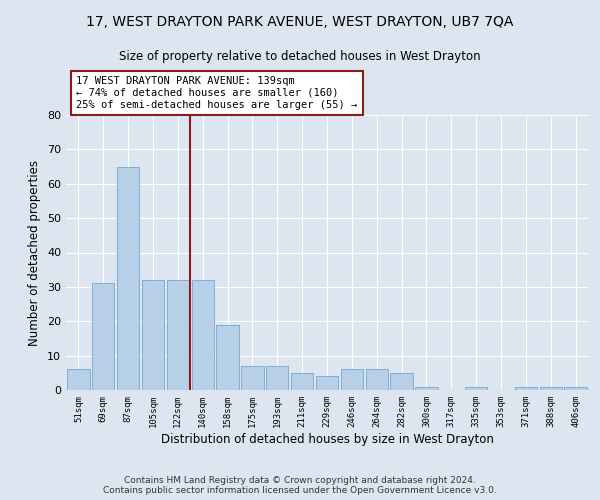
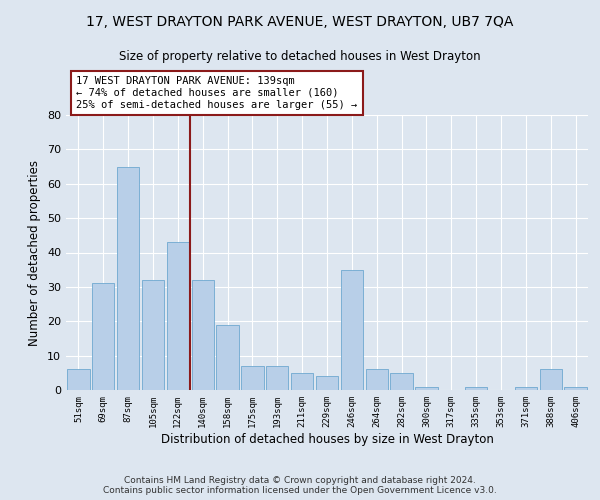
122sqm: 32 -> 43
246sqm: 6 -> 35
388sqm: 1 -> 6
